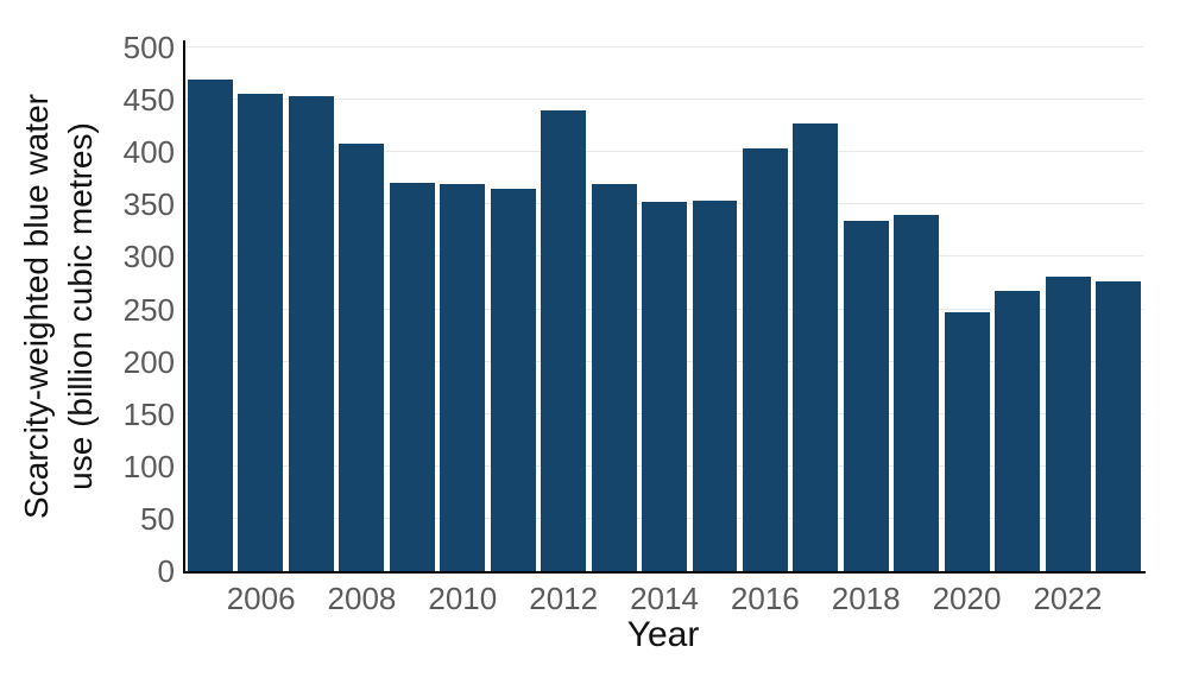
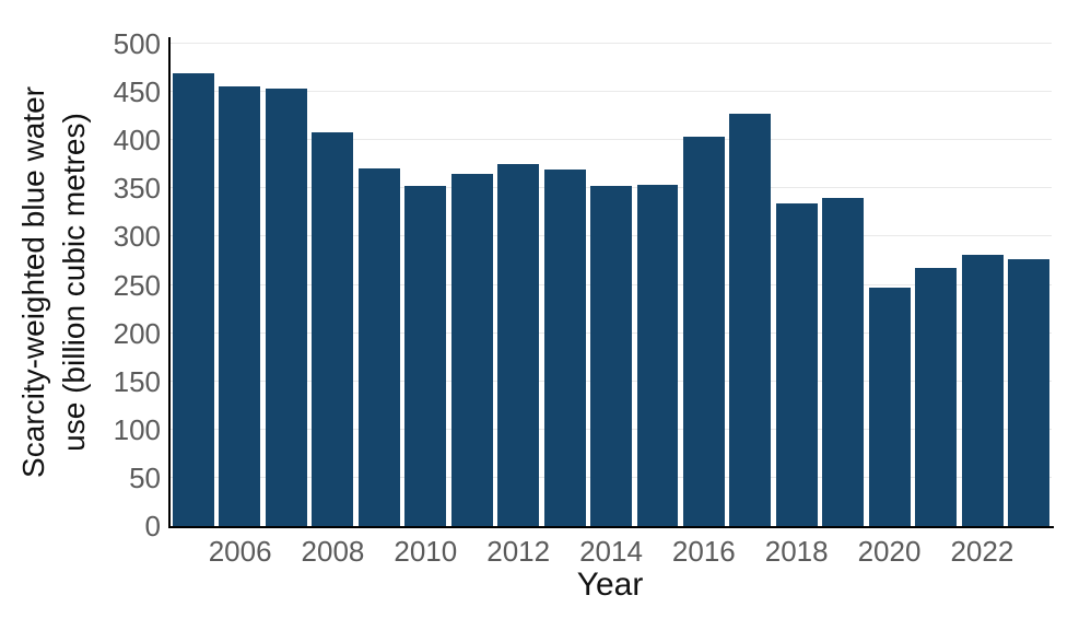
2010: 370 -> 350
2012: 440 -> 380
